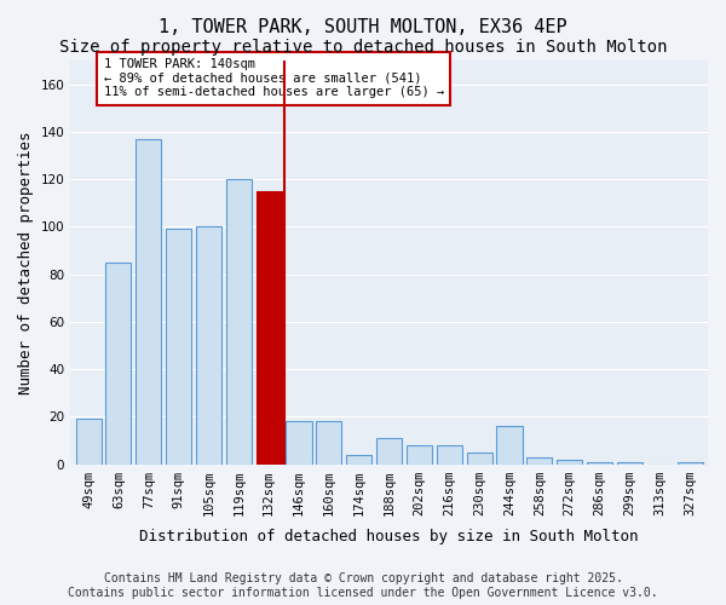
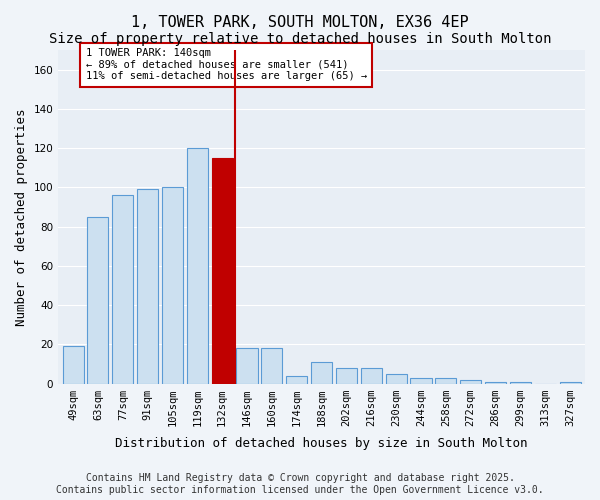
77sqm: 137 -> 96
244sqm: 16 -> 3
